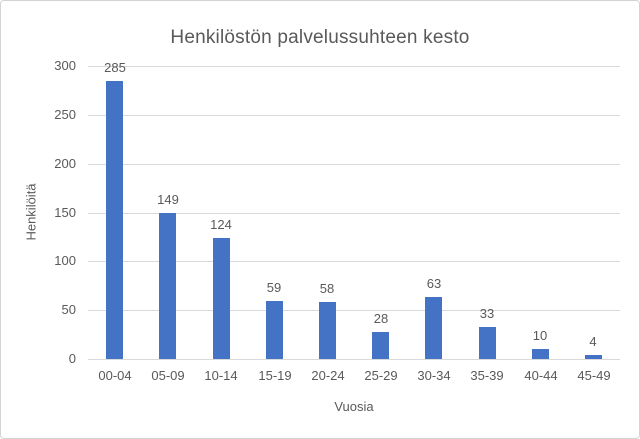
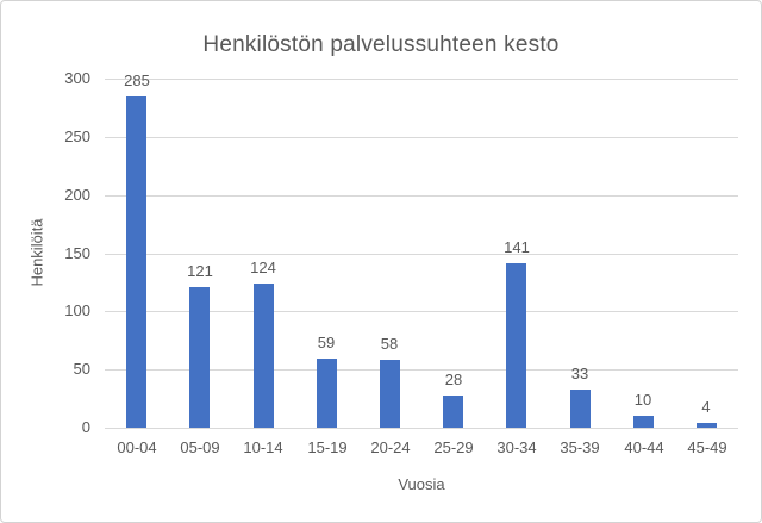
05-09: 149 -> 121
30-34: 63 -> 141
